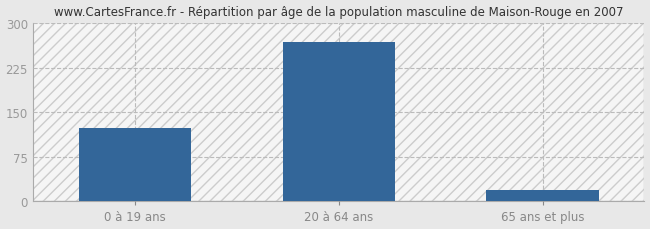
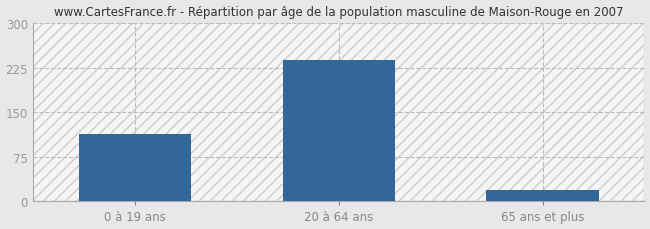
0 à 19 ans: 124 -> 113
20 à 64 ans: 268 -> 238
